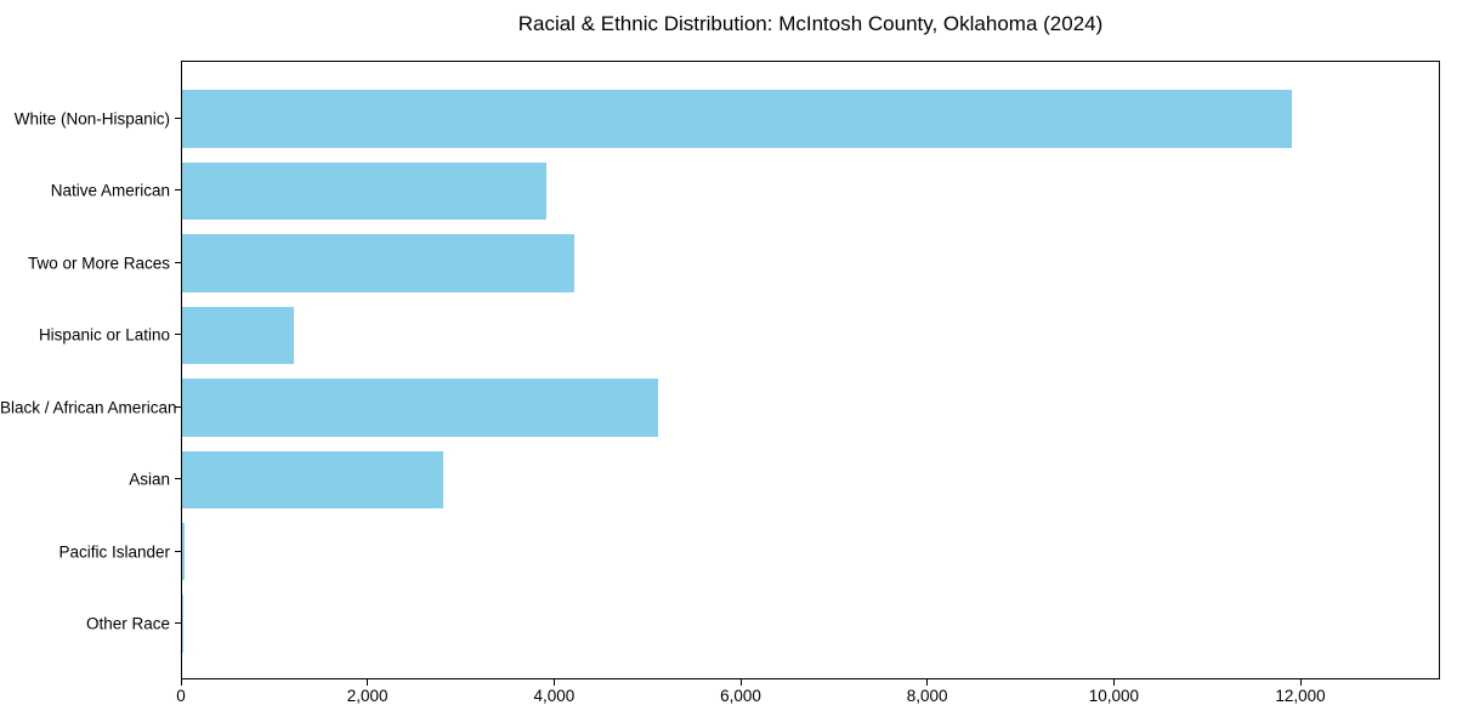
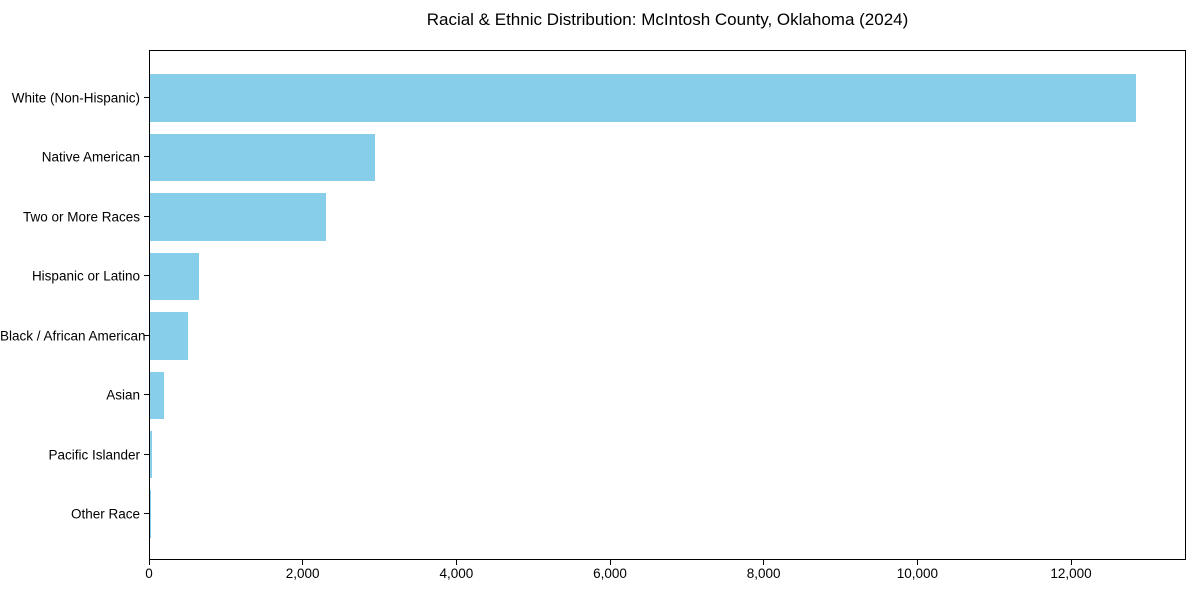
White (Non-Hispanic): 11900 -> 12800
Native American: 3900 -> 2900
Two or More Races: 4200 -> 2300
Hispanic or Latino: 1200 -> 600
Black / African American: 5100 -> 500
Asian: 2800 -> 200
